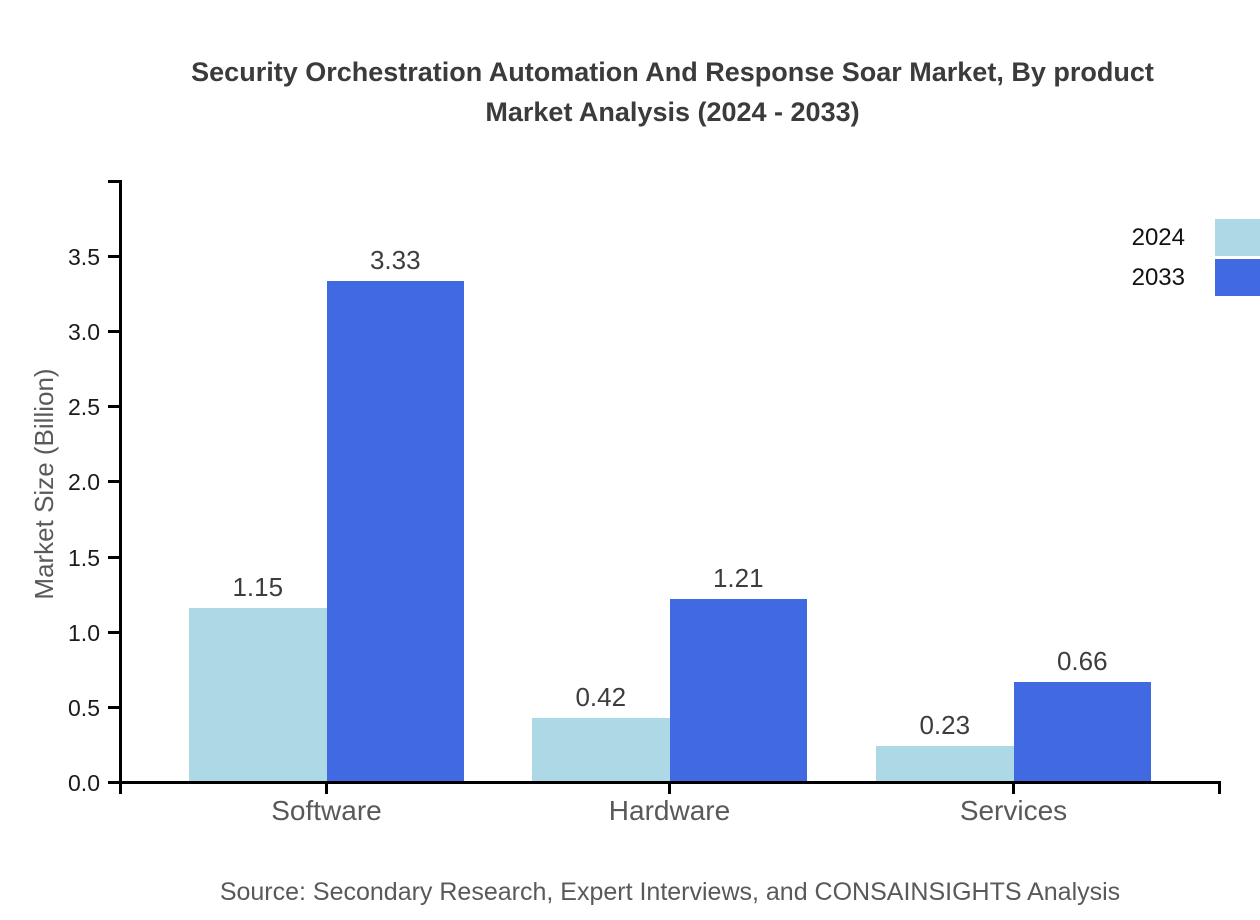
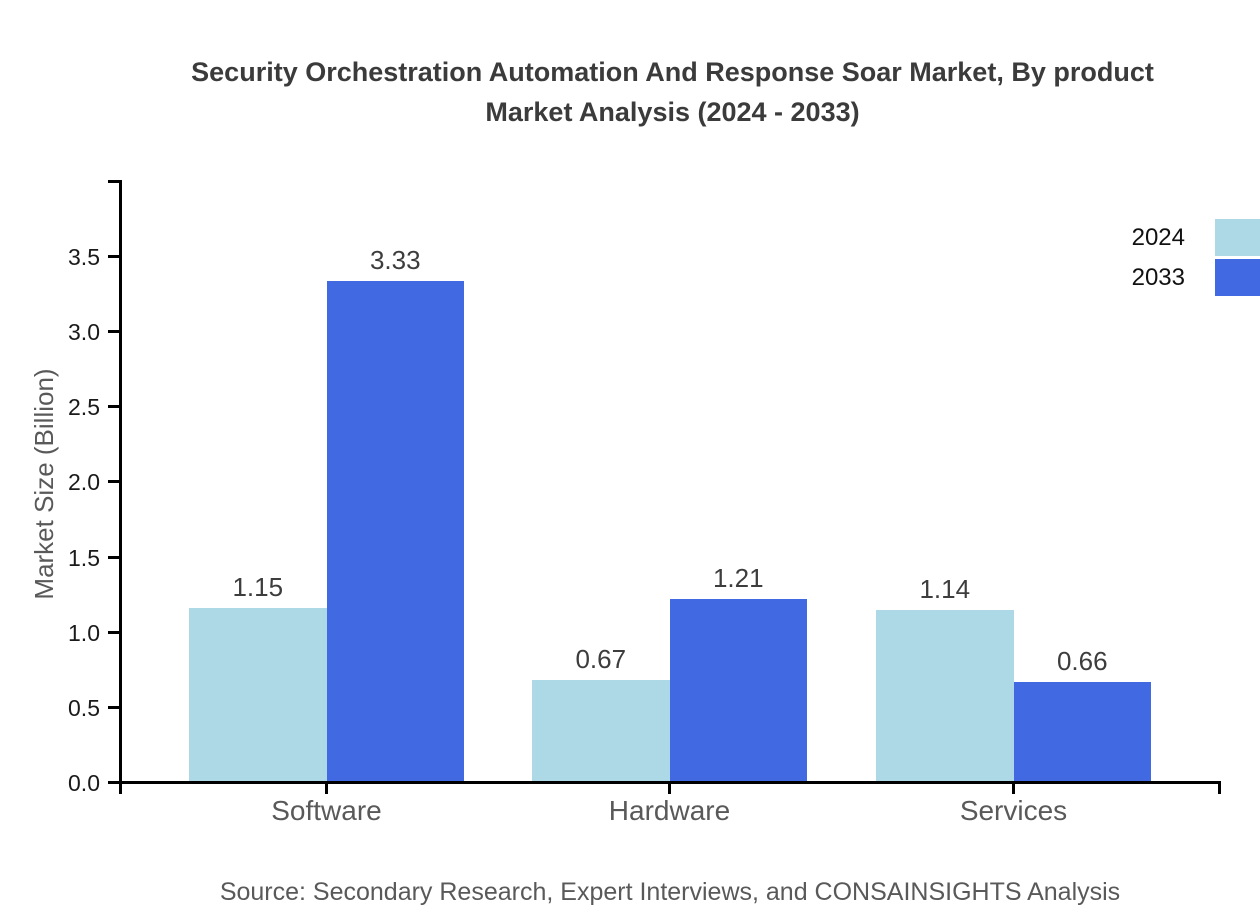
2024/Hardware: 0.42 -> 0.67
2024/Services: 0.23 -> 1.14
